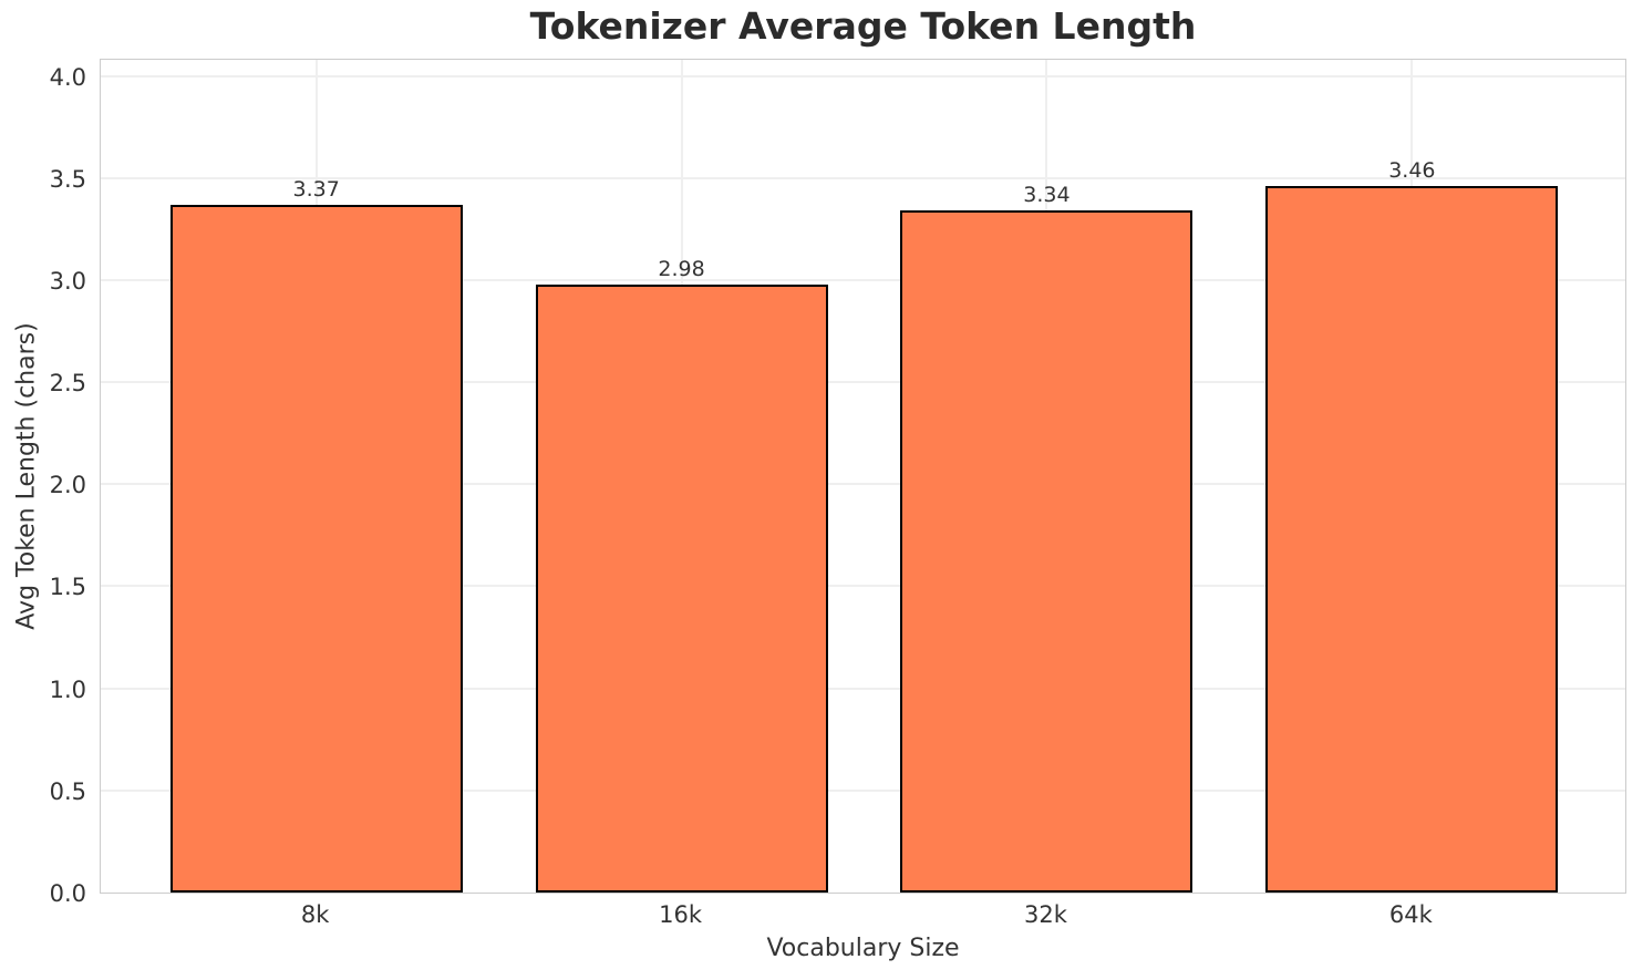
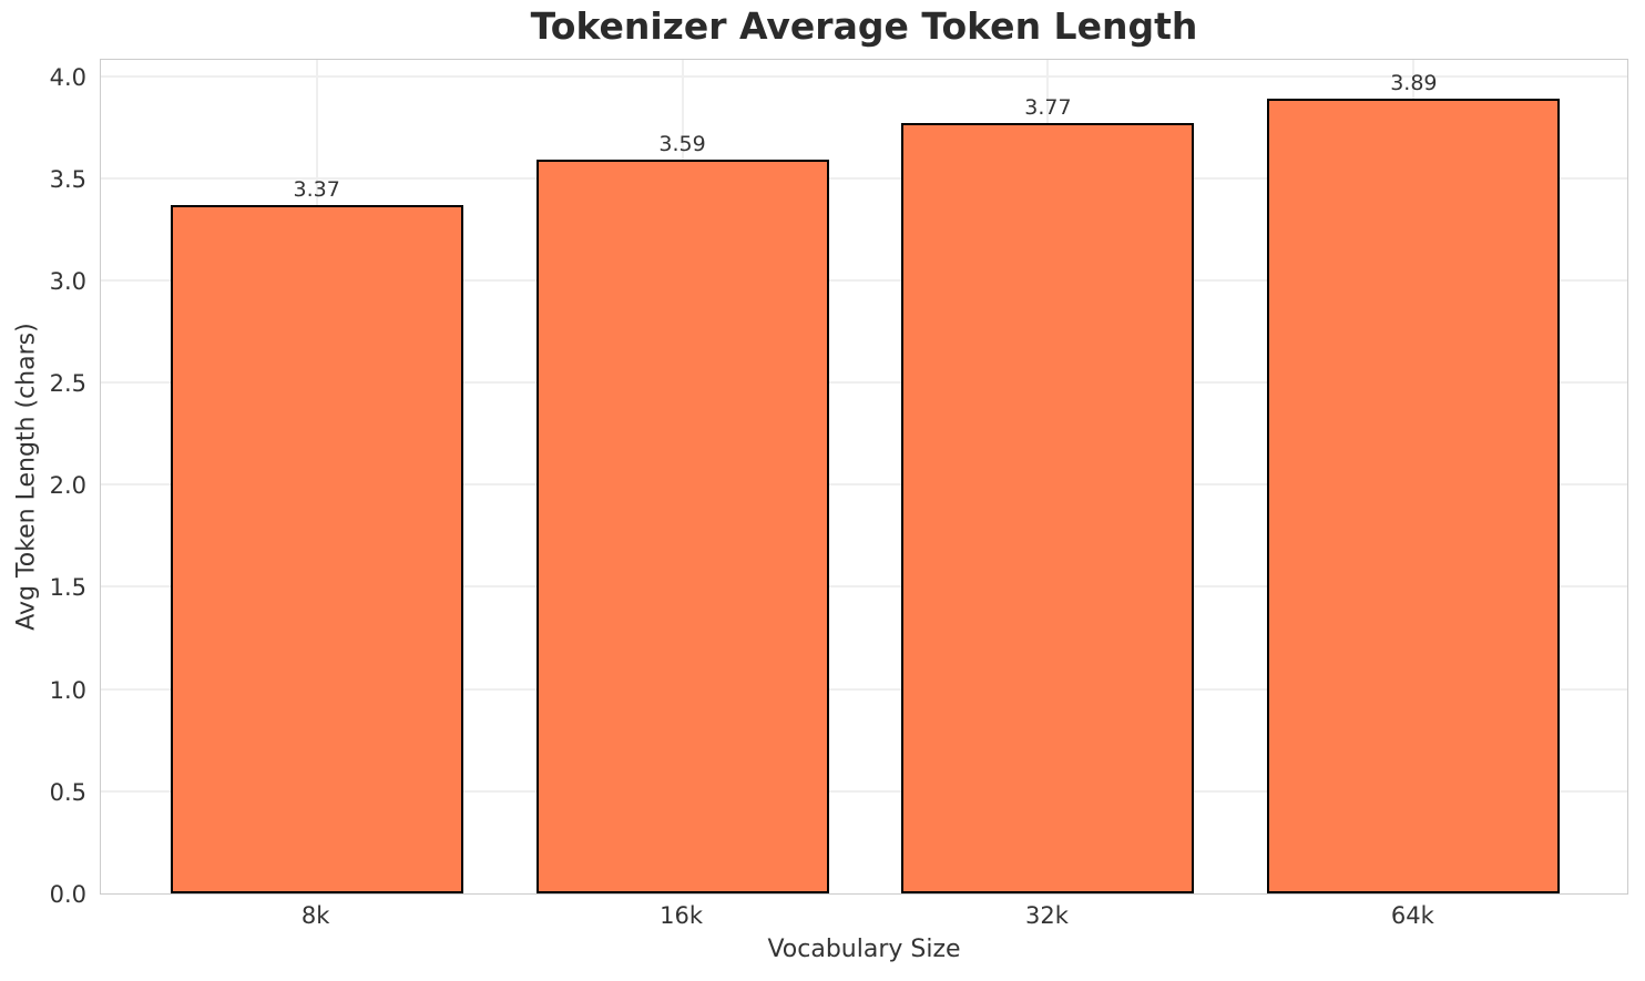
16k: 2.98 -> 3.59
32k: 3.34 -> 3.77
64k: 3.46 -> 3.89
